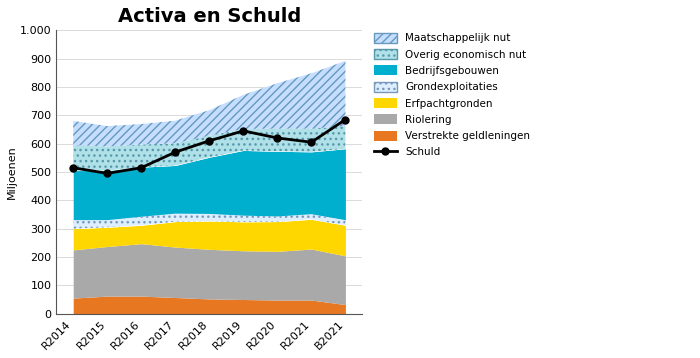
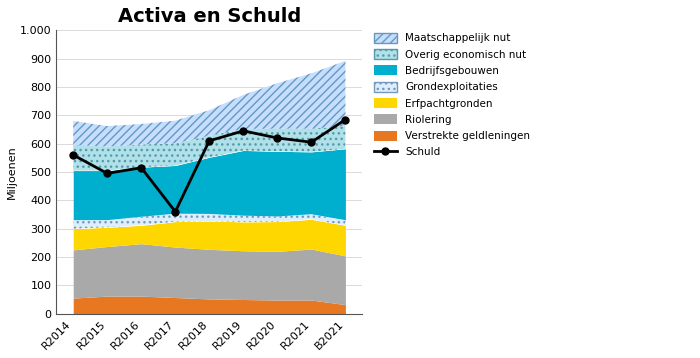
Schuld/R2014: 515 -> 560
Schuld/R2017: 570 -> 360
